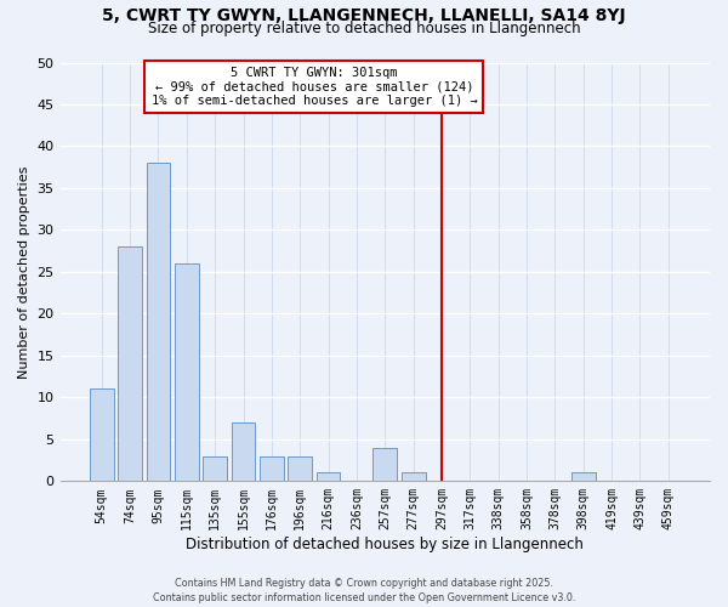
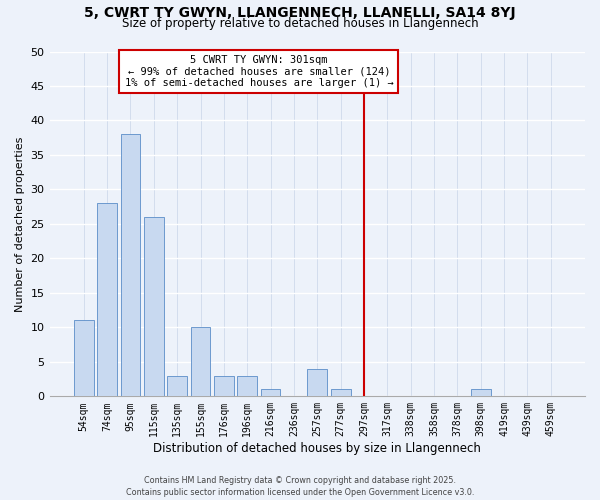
155sqm: 7 -> 10
